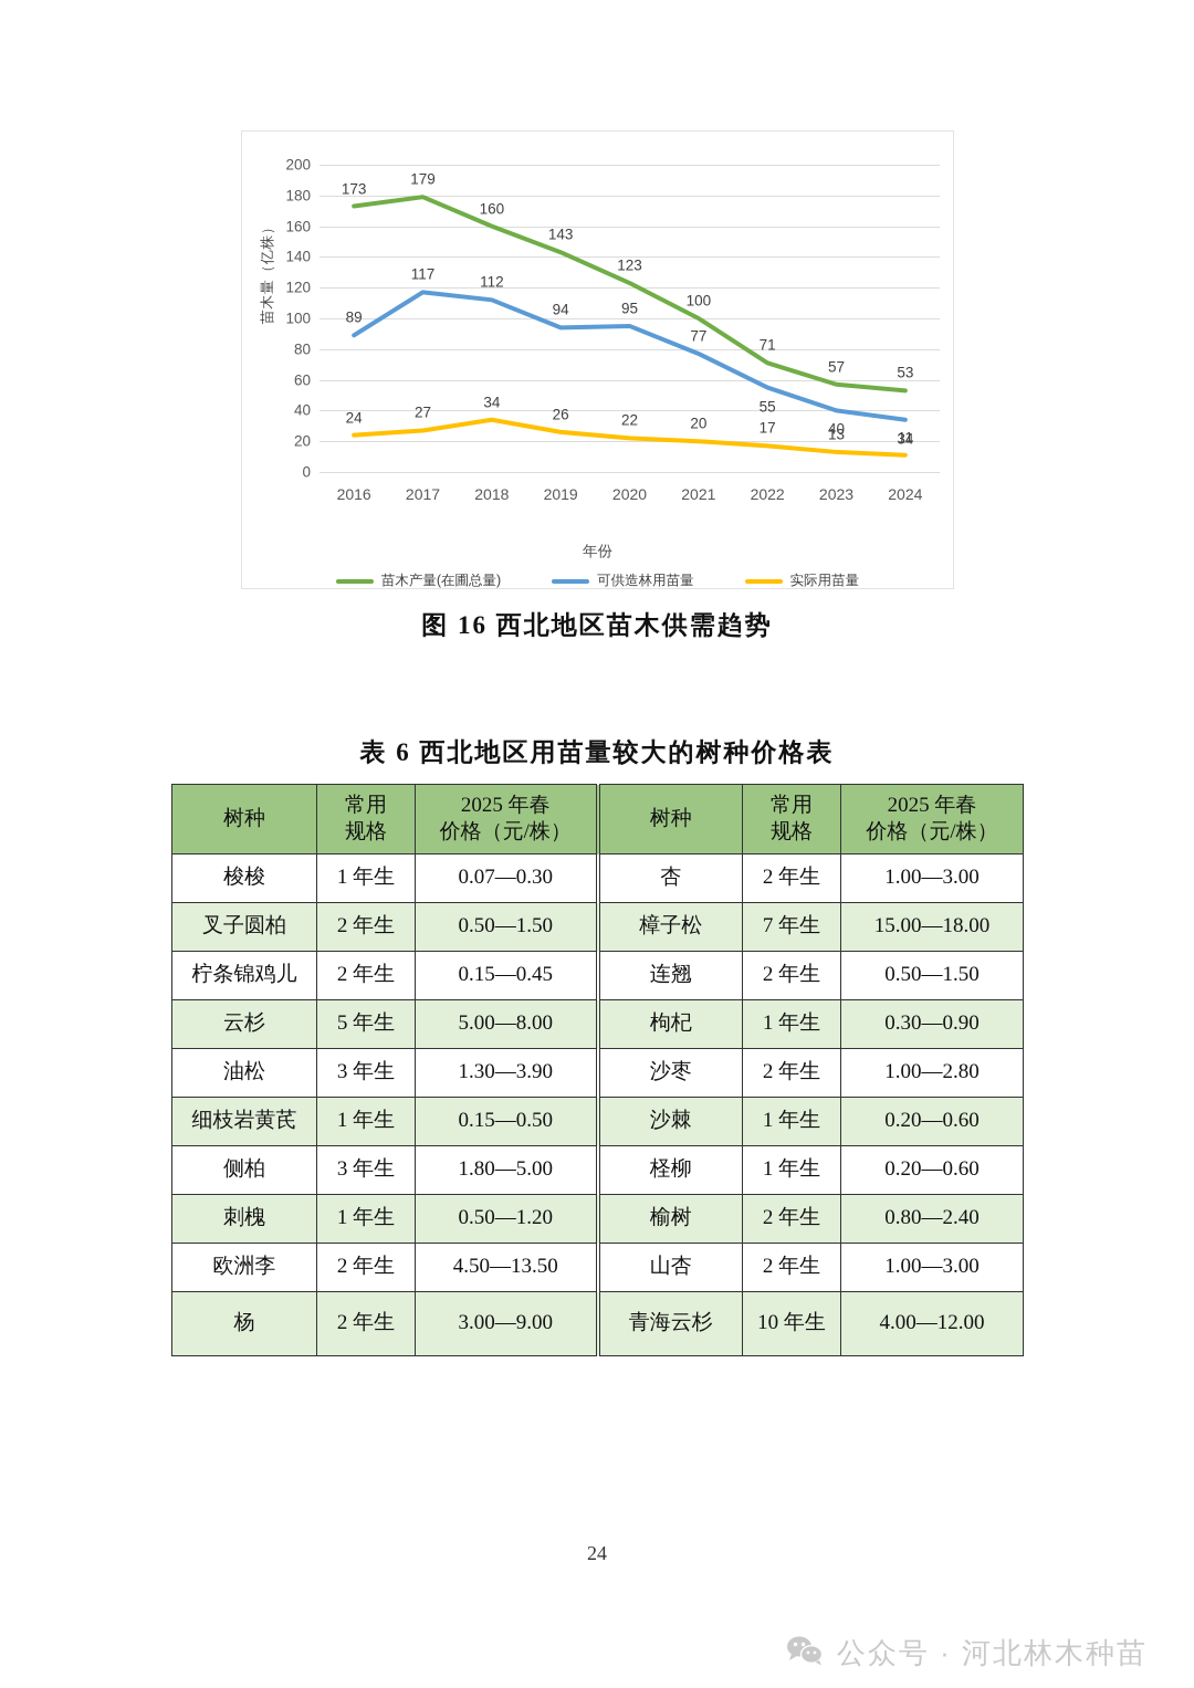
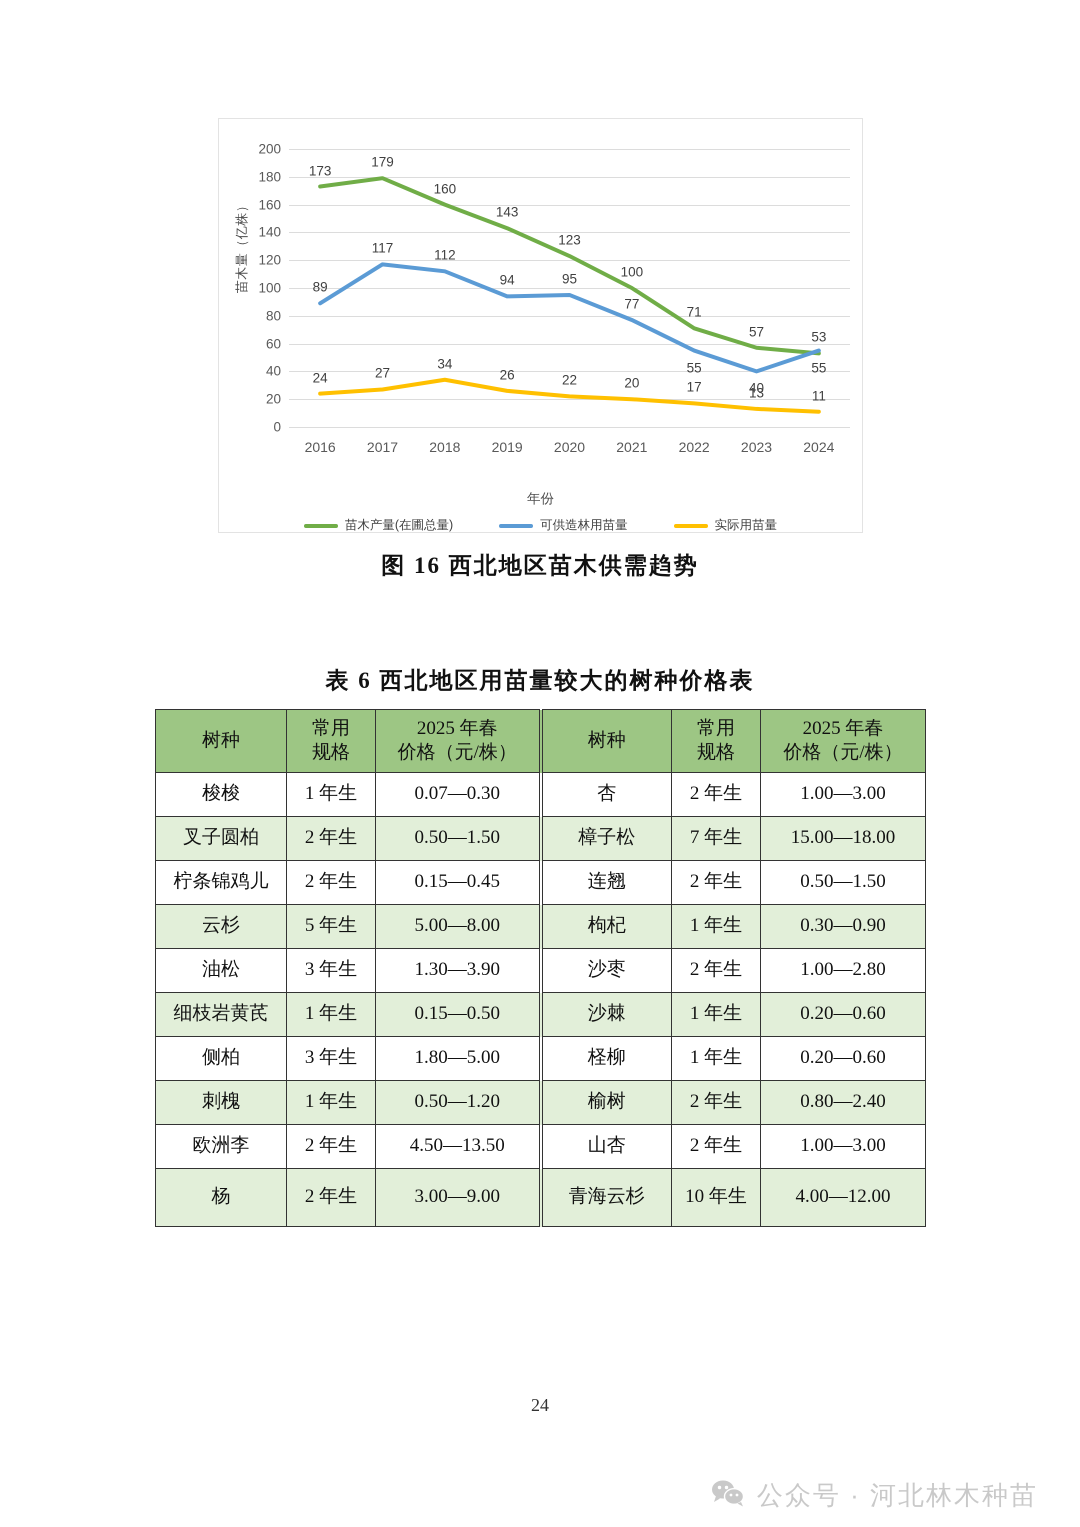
可供造林用苗量/2024: 34 -> 55
